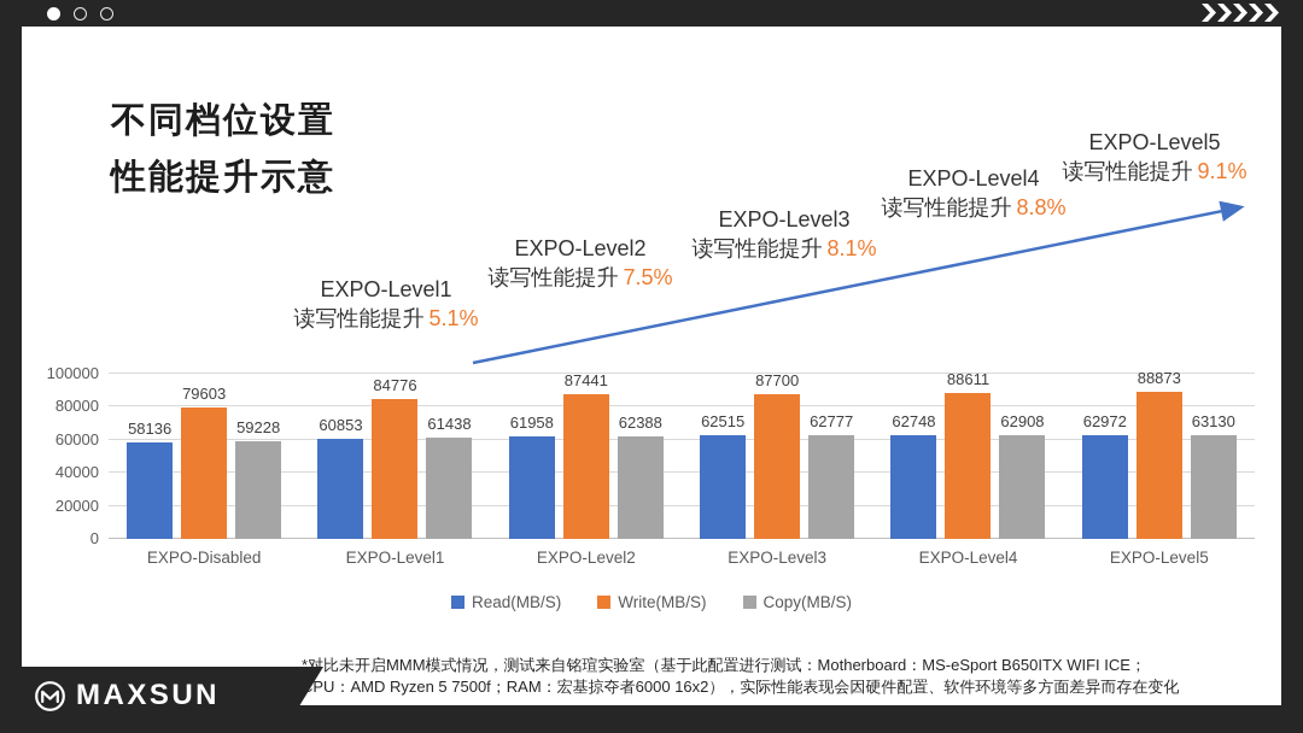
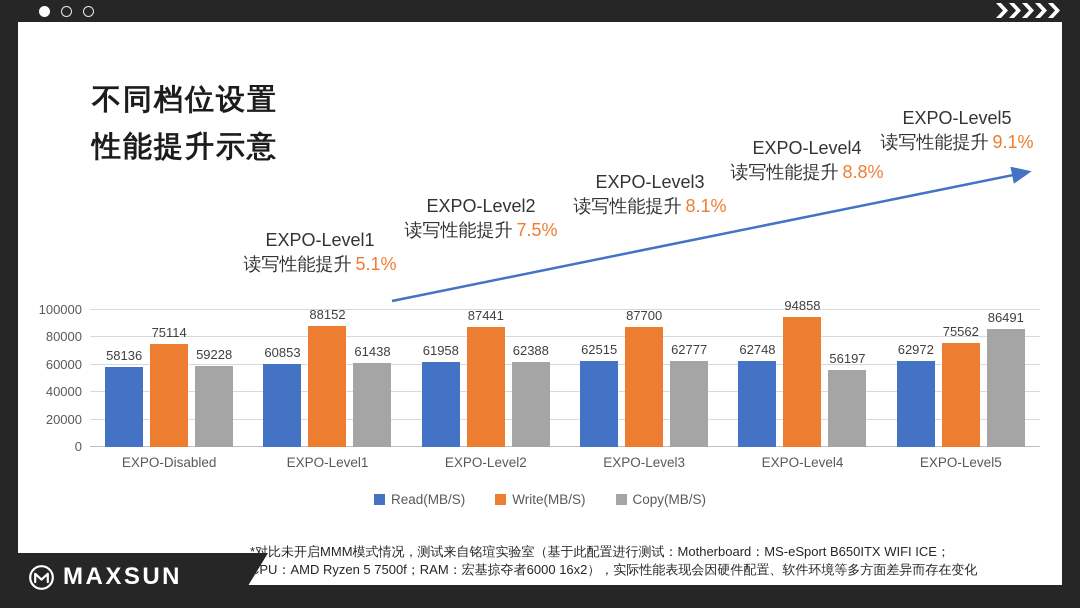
Write(MB/S)/EXPO-Disabled: 79603 -> 75114
Write(MB/S)/EXPO-Level1: 84776 -> 88152
Write(MB/S)/EXPO-Level4: 88611 -> 94858
Copy(MB/S)/EXPO-Level4: 62908 -> 56197
Write(MB/S)/EXPO-Level5: 88873 -> 75562
Copy(MB/S)/EXPO-Level5: 63130 -> 86491
